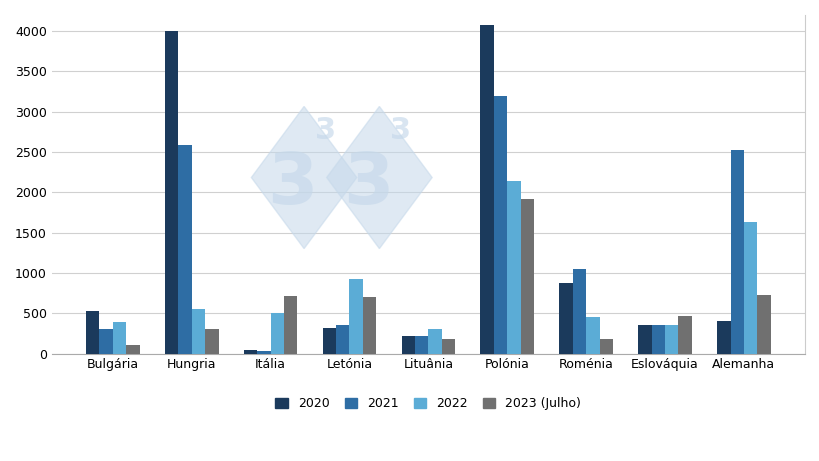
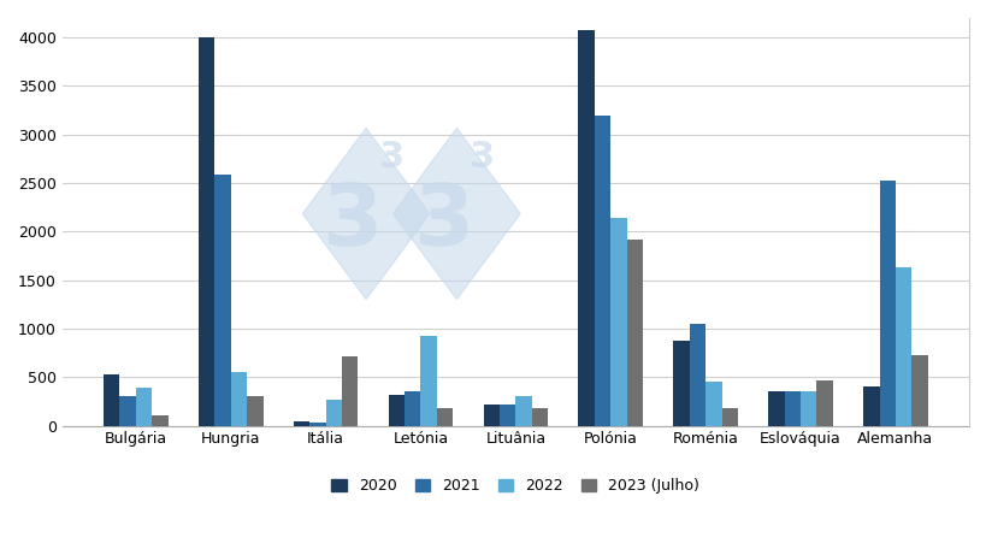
2022/Itália: 500 -> 270
2023 (Julho)/Letónia: 700 -> 180
